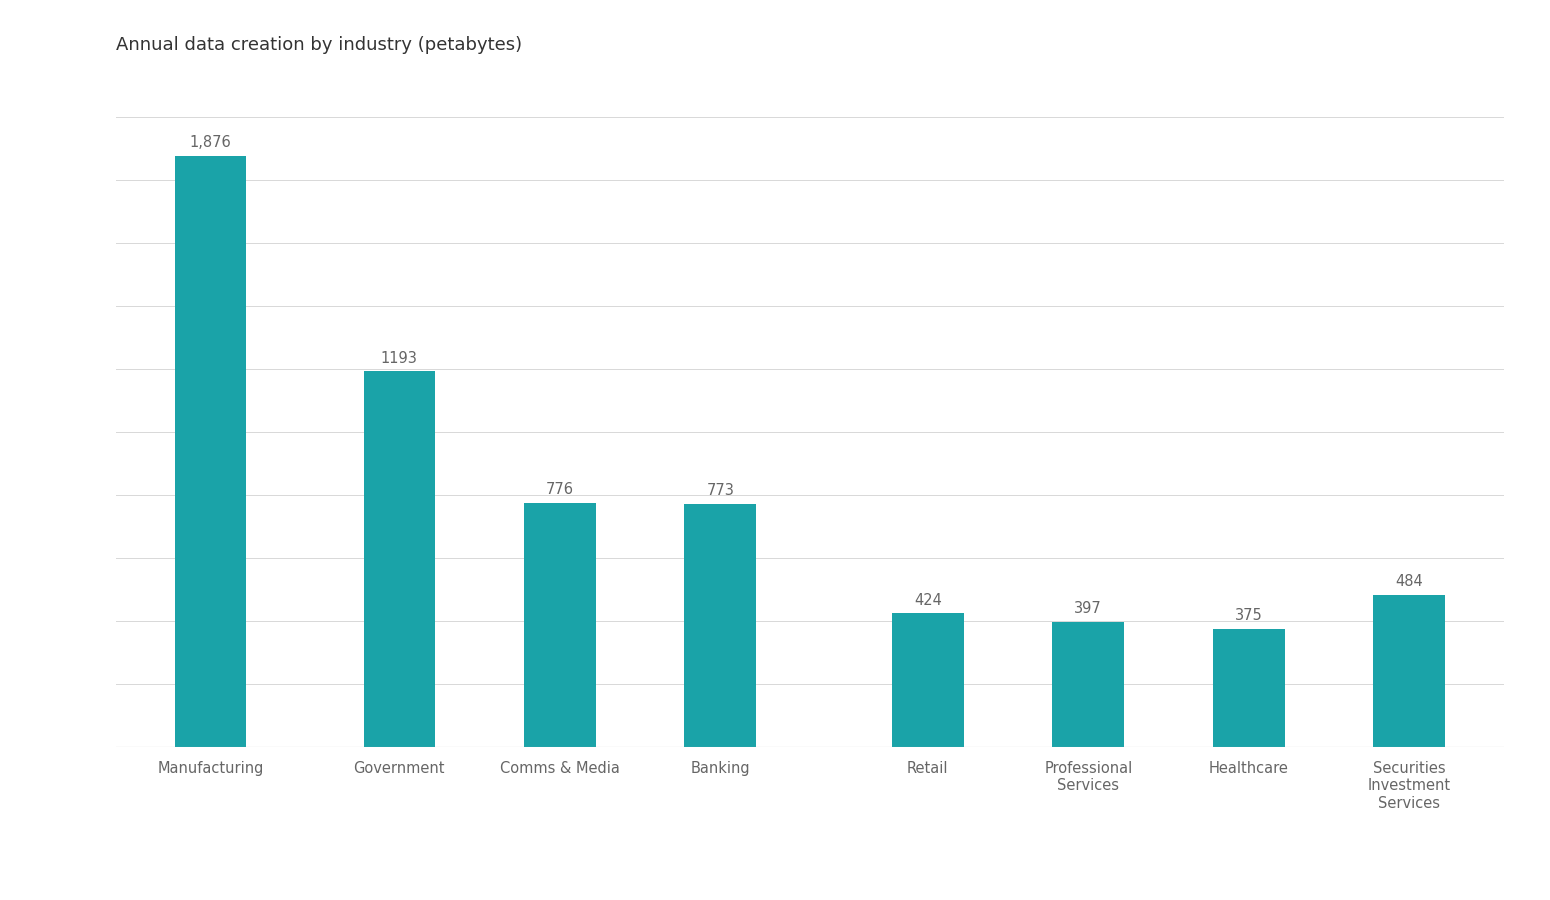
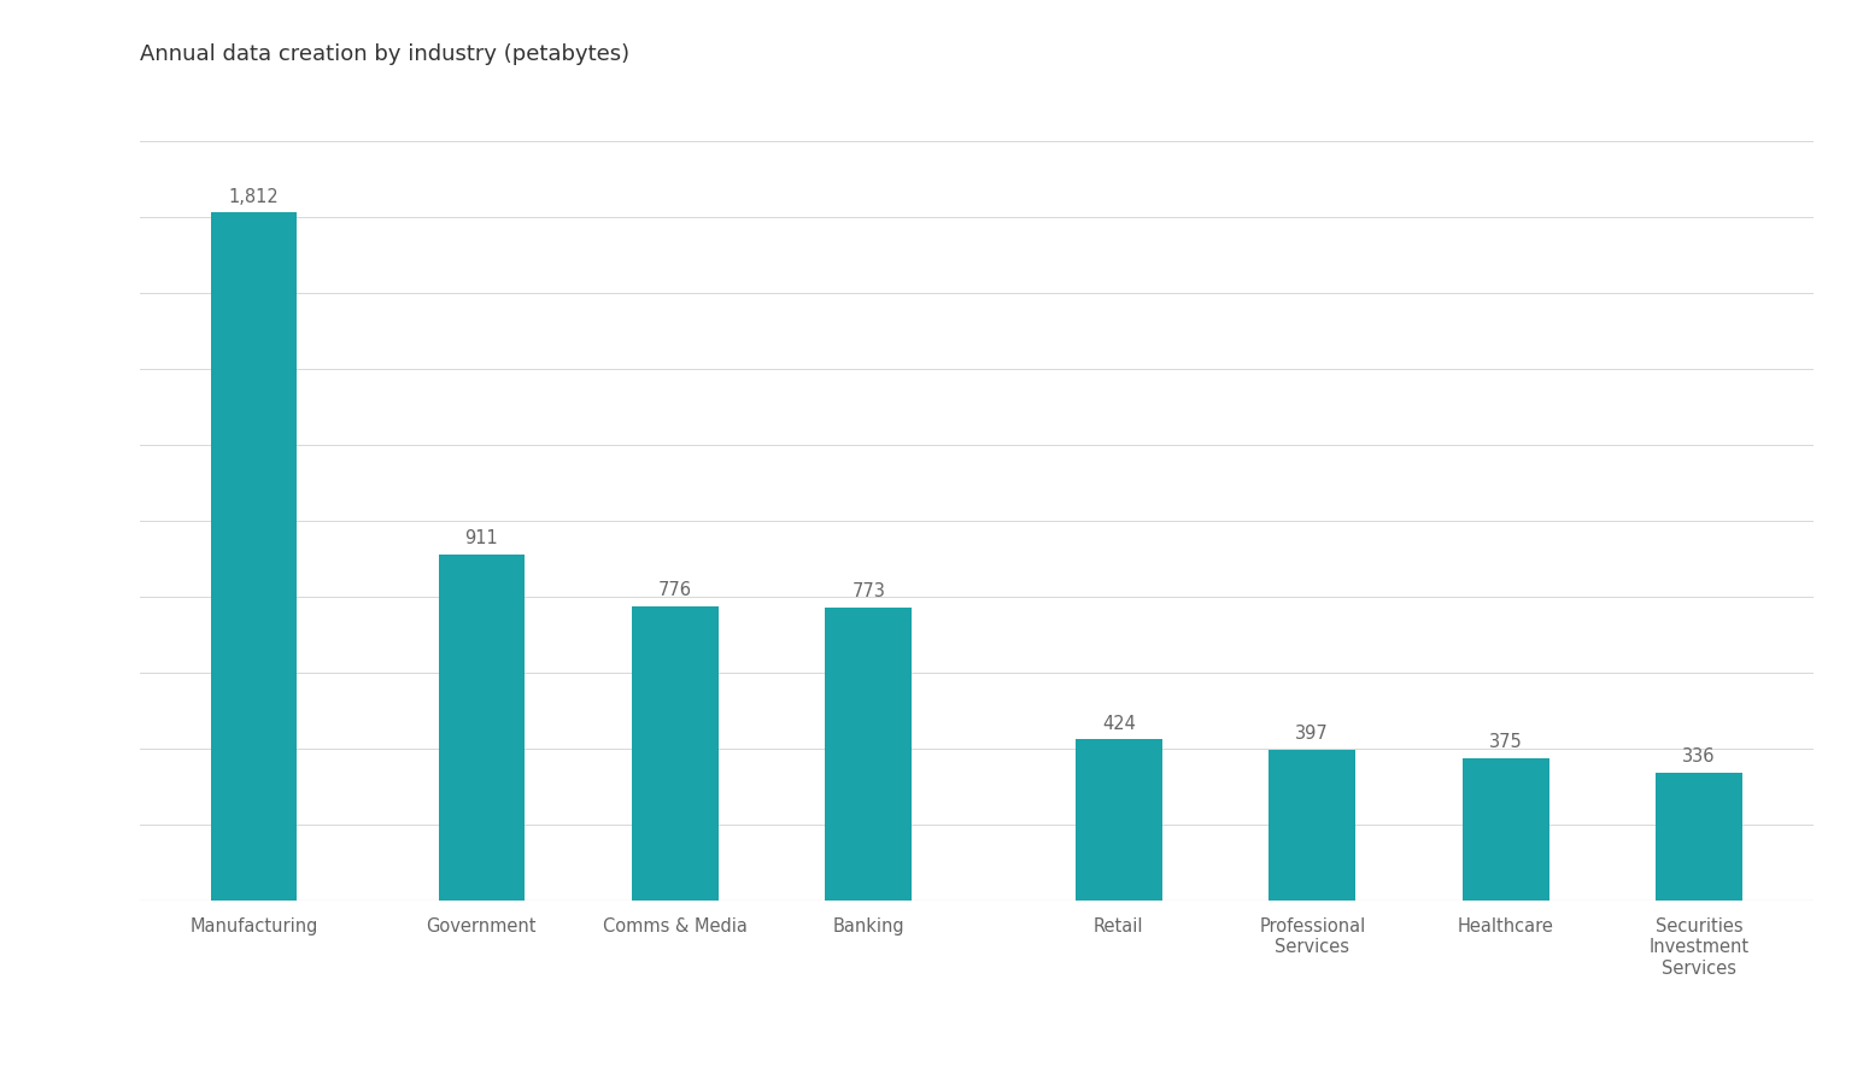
Manufacturing: 1,876 -> 1,812
Government: 1193 -> 911
Securities Investment Services: 484 -> 336
